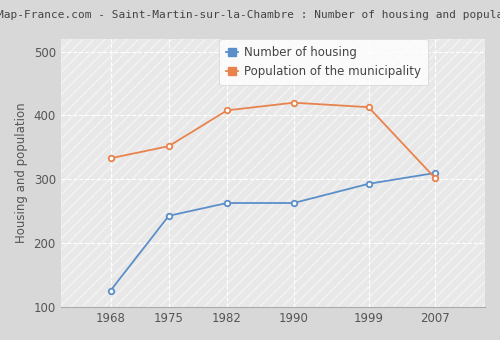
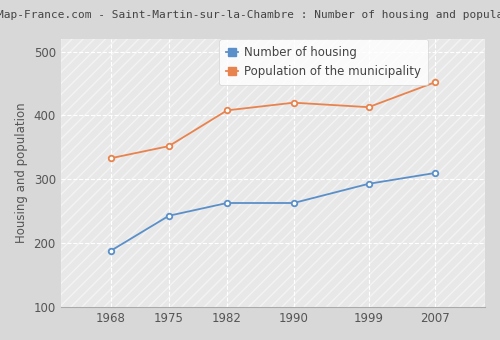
Number of housing/1968: 126 -> 188
Population of the municipality/2007: 302 -> 452
